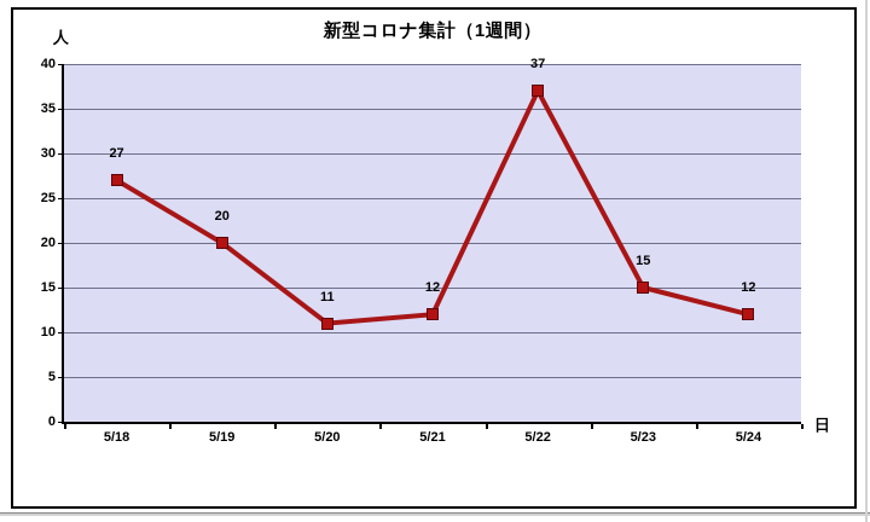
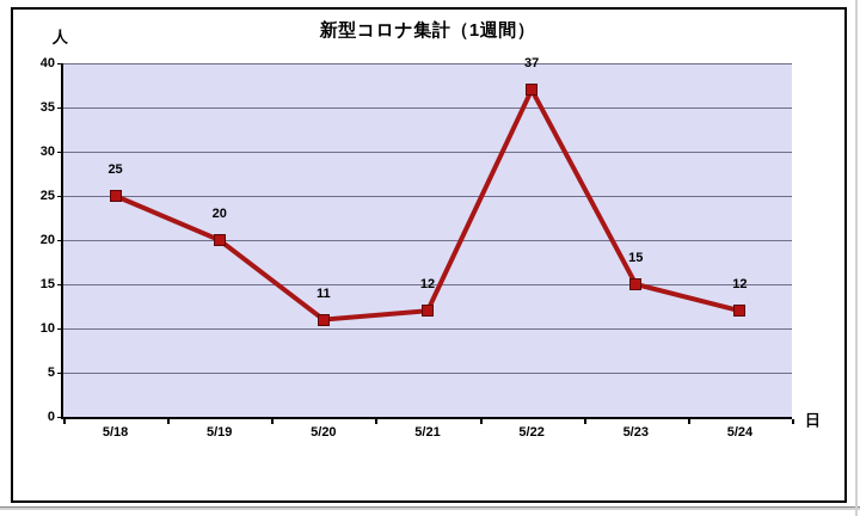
5/18: 27 -> 25
